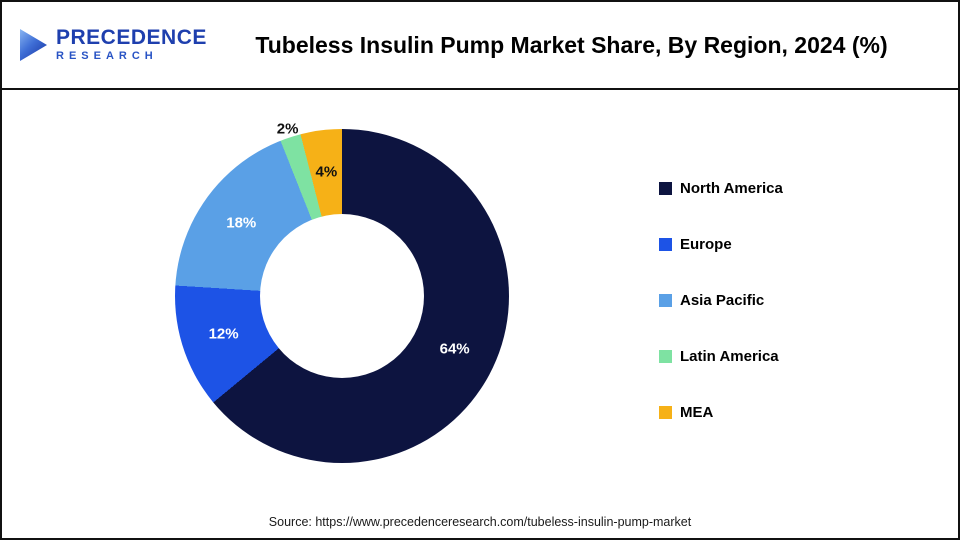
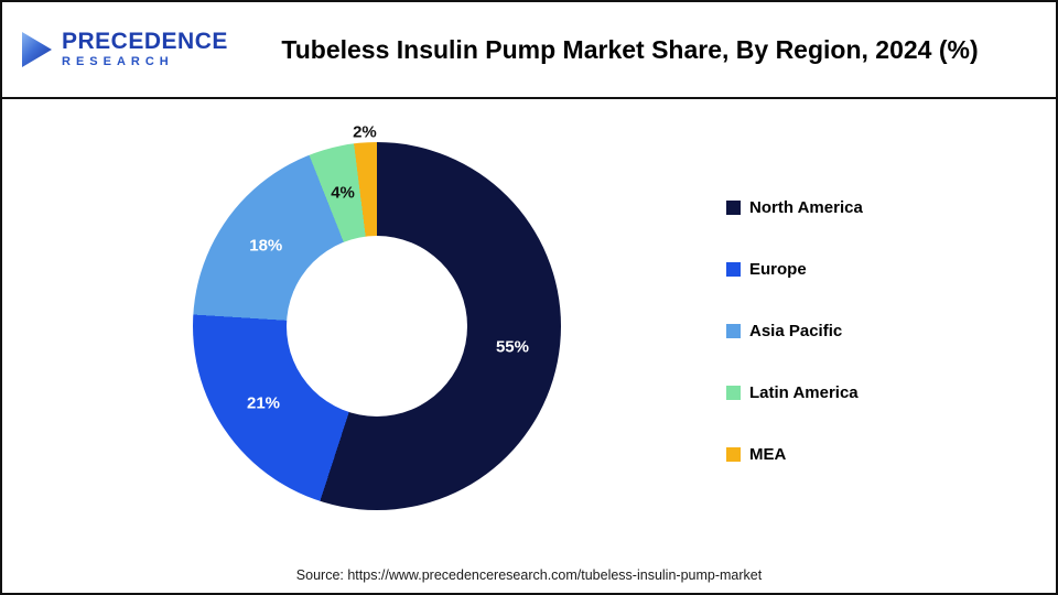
North America: 64% -> 55%
Europe: 12% -> 21%
Latin America: 2% -> 4%
MEA: 4% -> 2%
